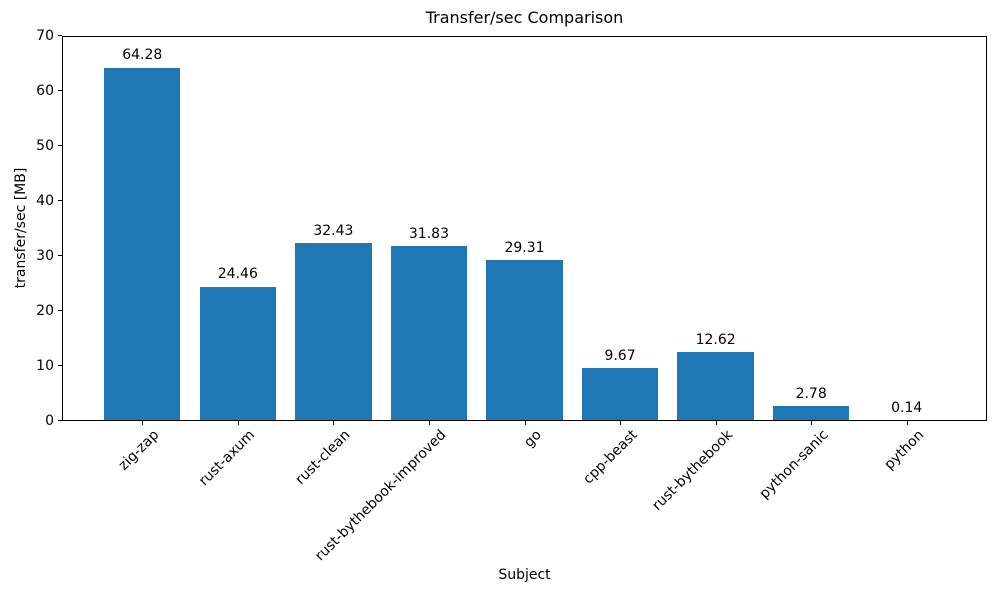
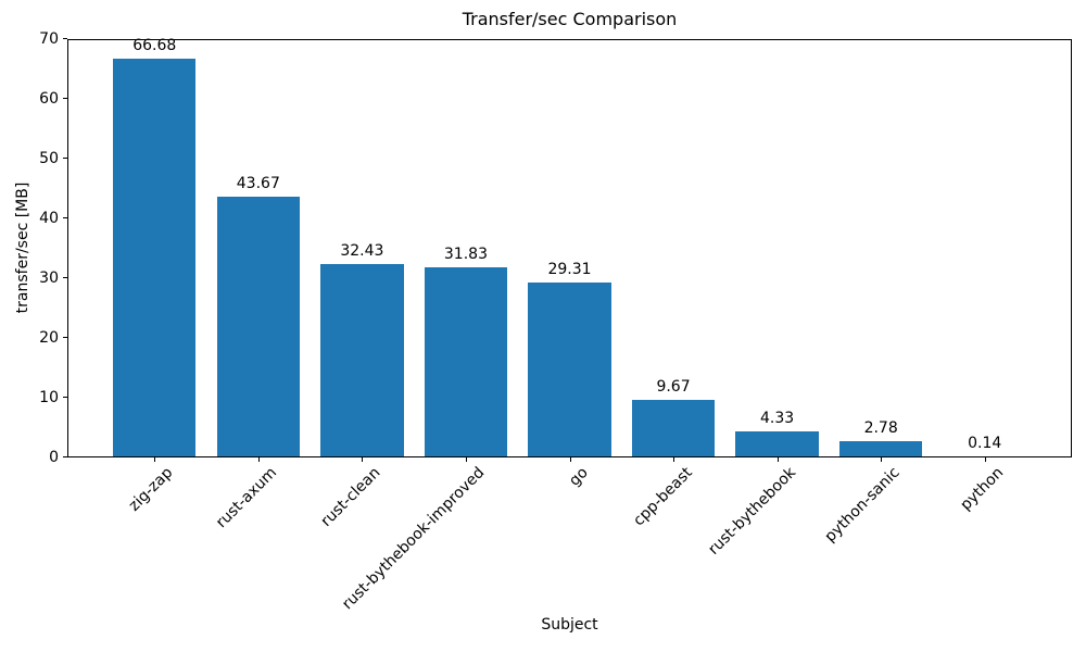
zig-zap: 64.28 -> 66.68
rust-axum: 24.46 -> 43.67
rust-bythebook: 12.62 -> 4.33
